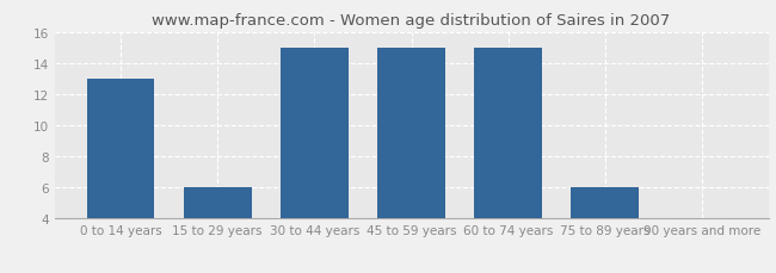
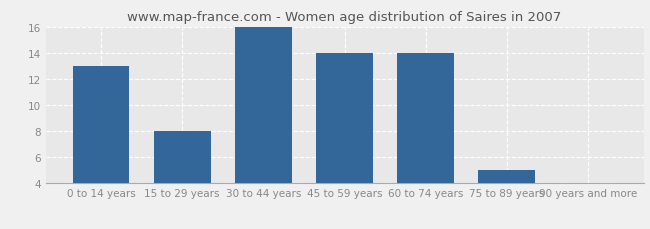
15 to 29 years: 6 -> 8
30 to 44 years: 15 -> 16
45 to 59 years: 15 -> 14
60 to 74 years: 15 -> 14
75 to 89 years: 6 -> 5
